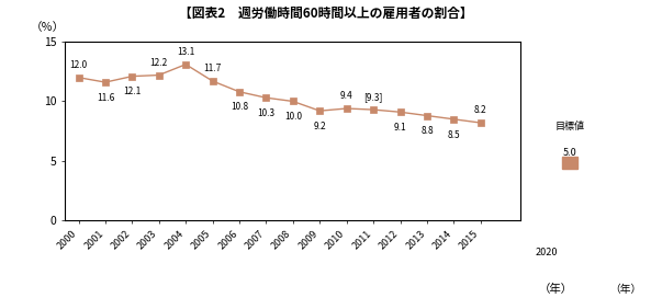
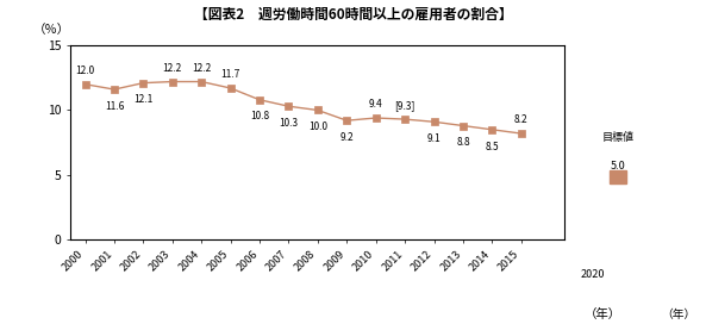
2004: 13.1 -> 12.2
